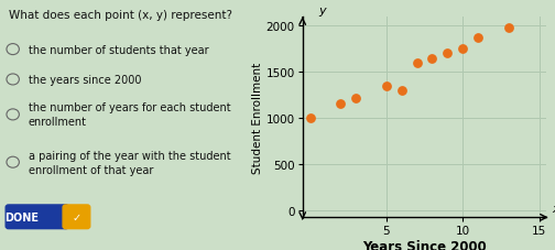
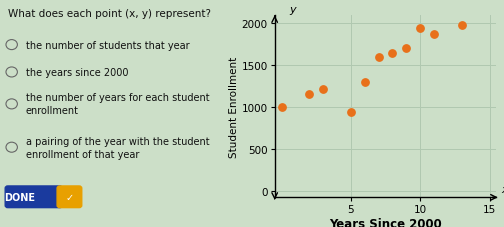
5: 1350 -> 940
10: 1750 -> 1940
